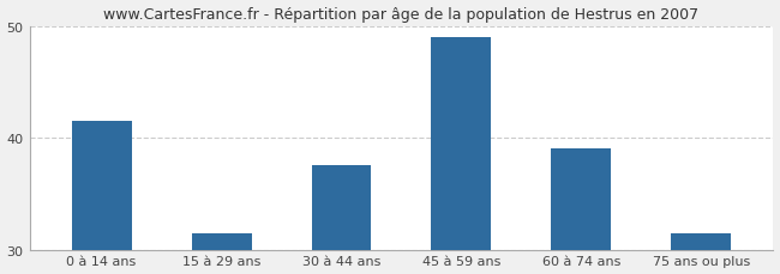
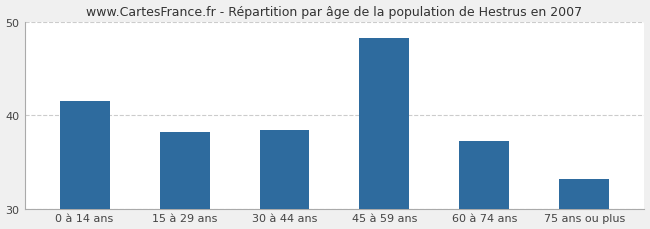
15 à 29 ans: 31.5 -> 38.2
30 à 44 ans: 37.5 -> 38.4
45 à 59 ans: 49.0 -> 48.2
60 à 74 ans: 39.0 -> 37.2
75 ans ou plus: 31.5 -> 33.2
